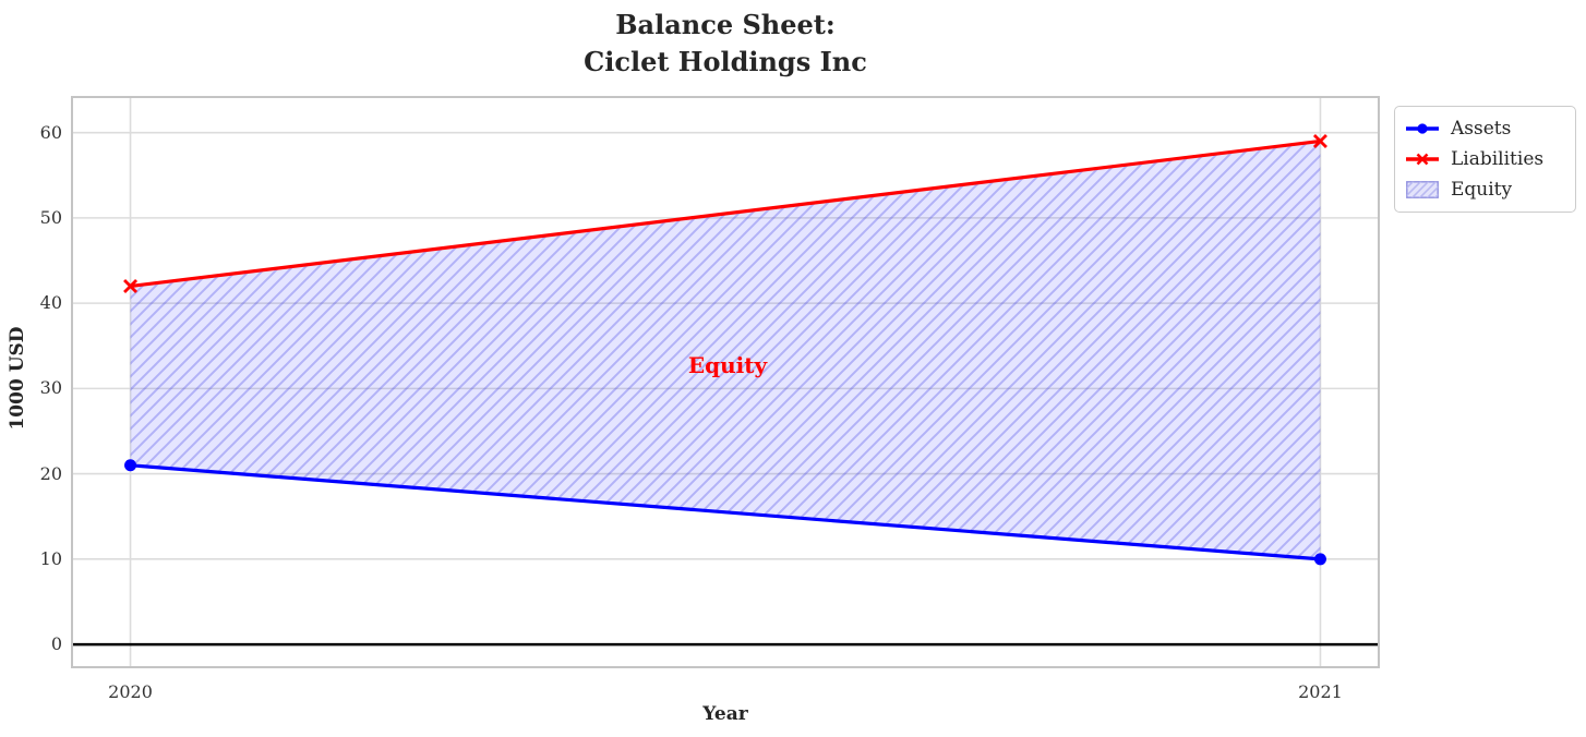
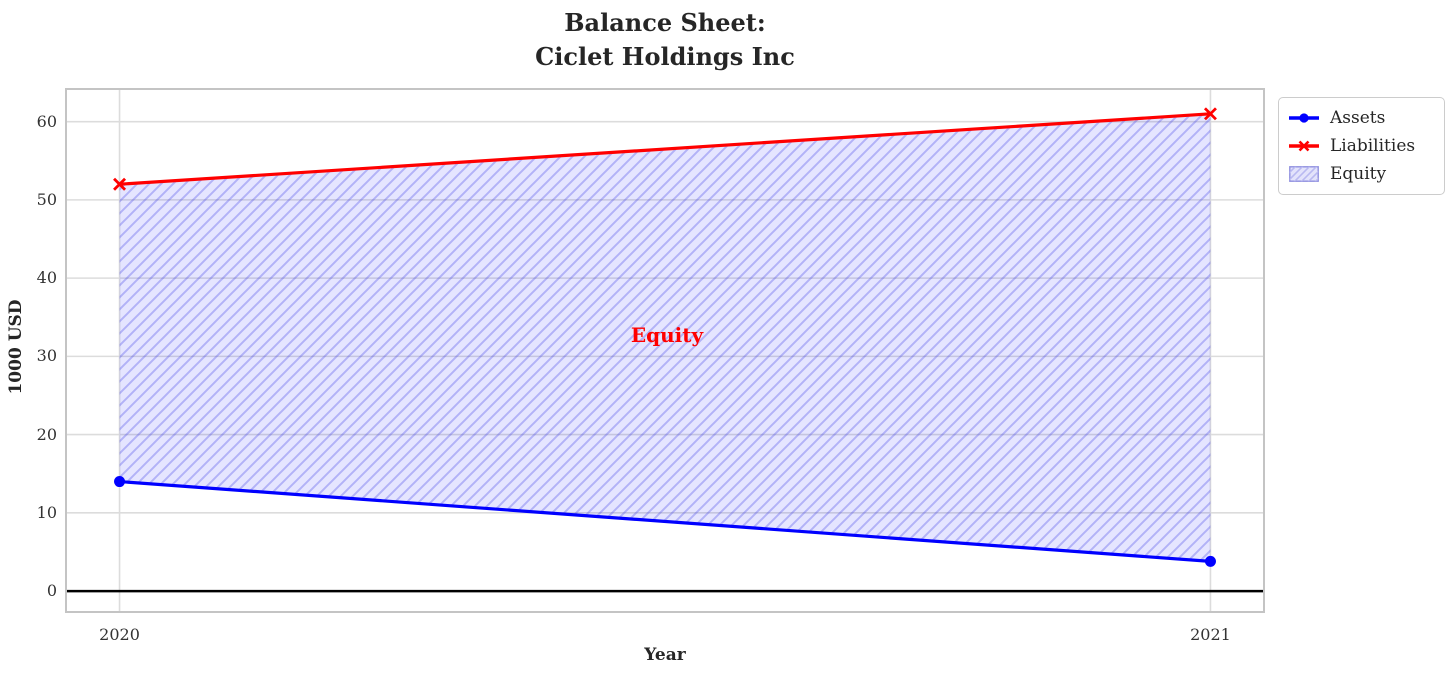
Assets/2020: 21 -> 14
Liabilities/2020: 42 -> 52
Assets/2021: 10 -> 4
Liabilities/2021: 59 -> 61
